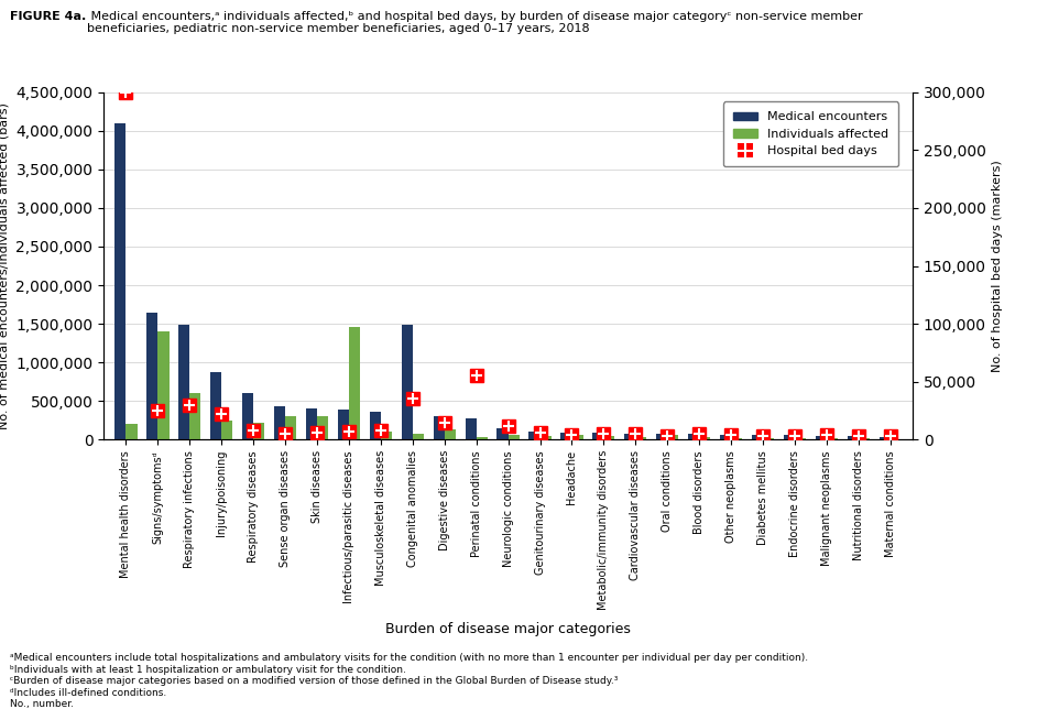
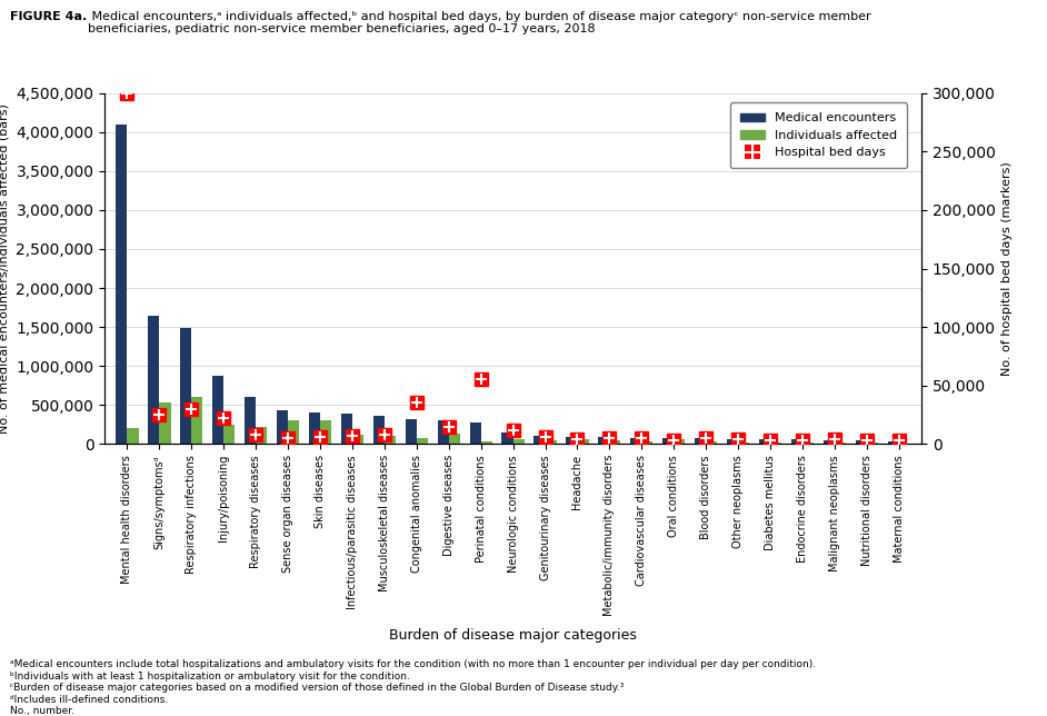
Individuals affected/Signs/symptomsᵈ: 1,400,000 -> 530,000
Individuals affected/Infectious/parasitic diseases: 1,460,000 -> 120,000
Medical encounters/Congenital anomalies: 1,480,000 -> 320,000
